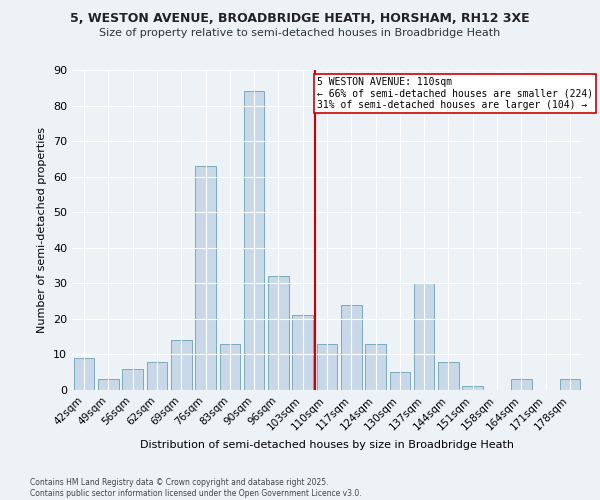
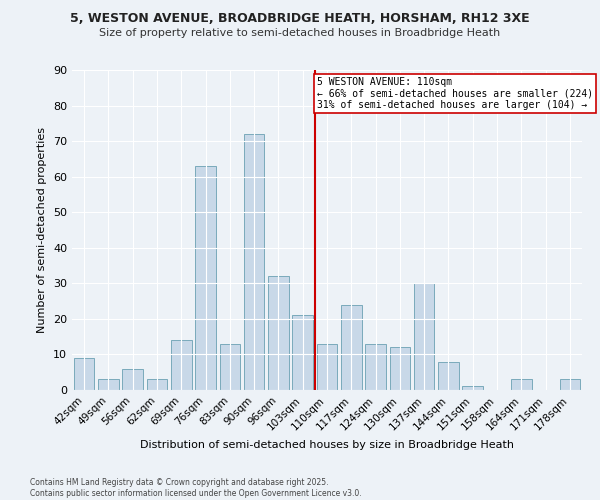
62sqm: 8 -> 3
90sqm: 84 -> 72
130sqm: 5 -> 12
